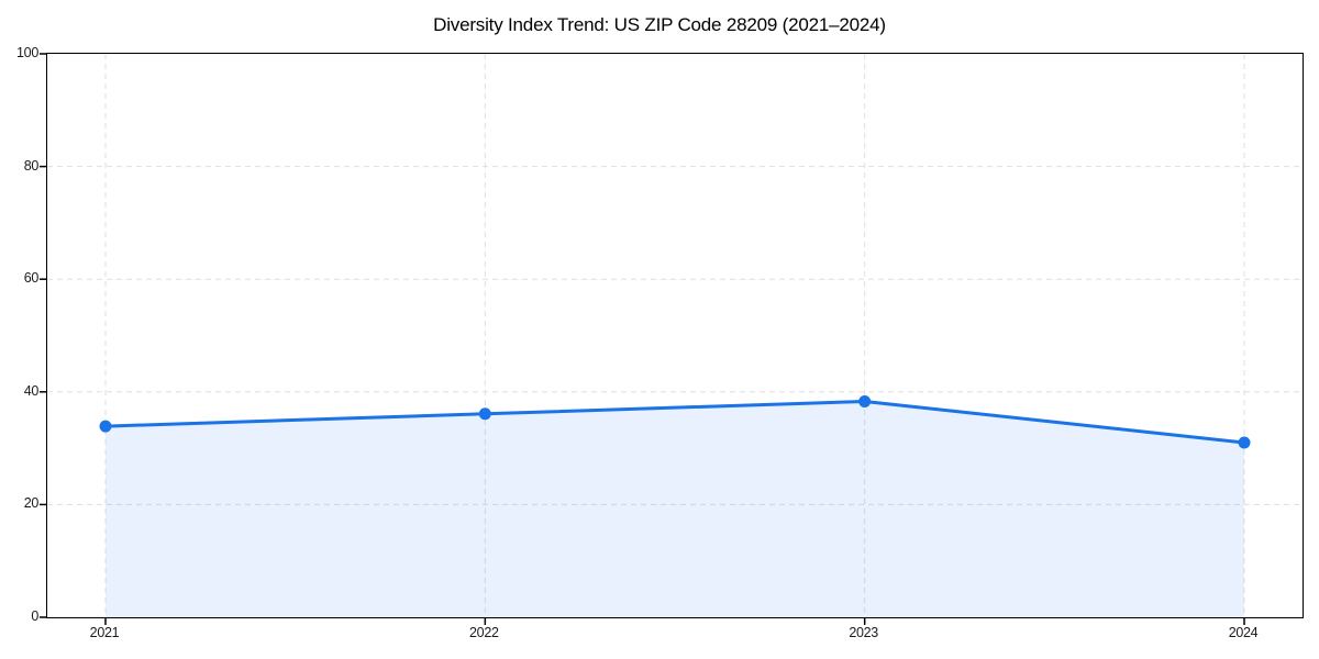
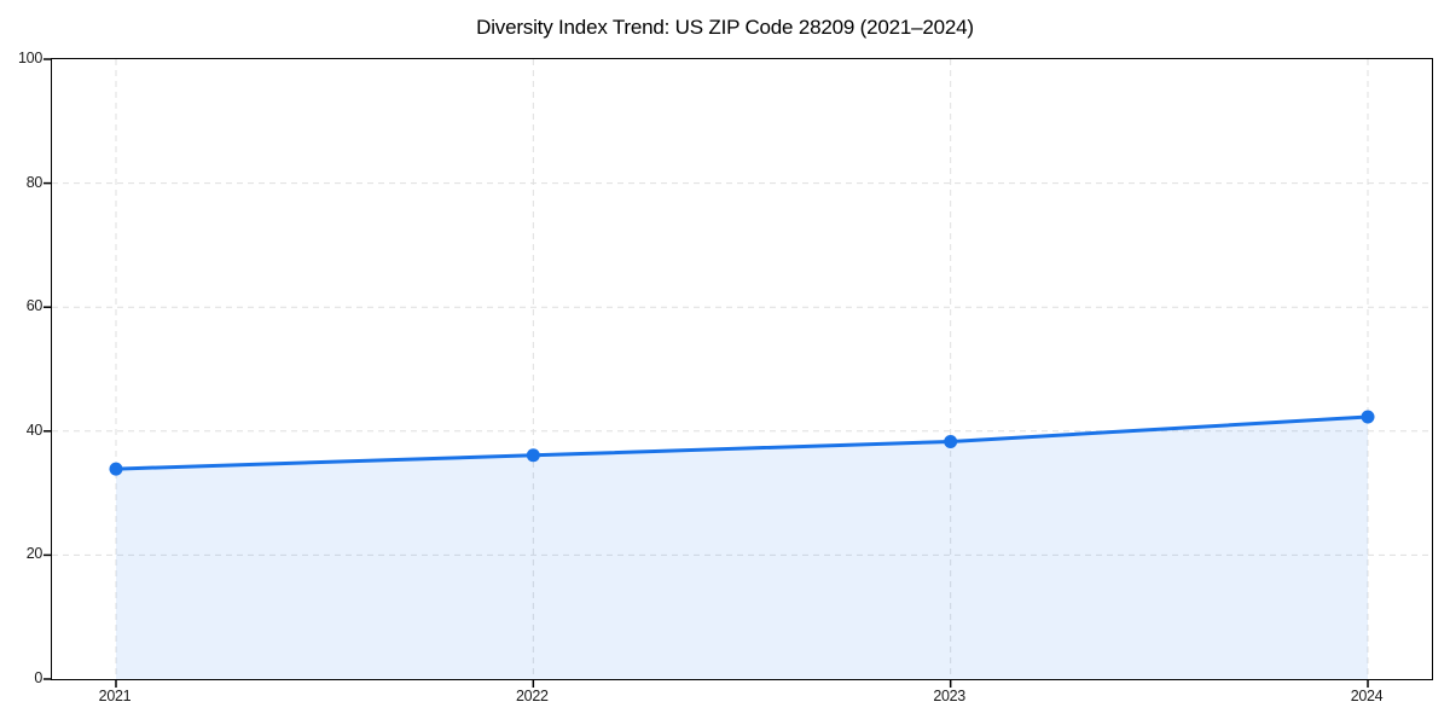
2024: 31 -> 42
